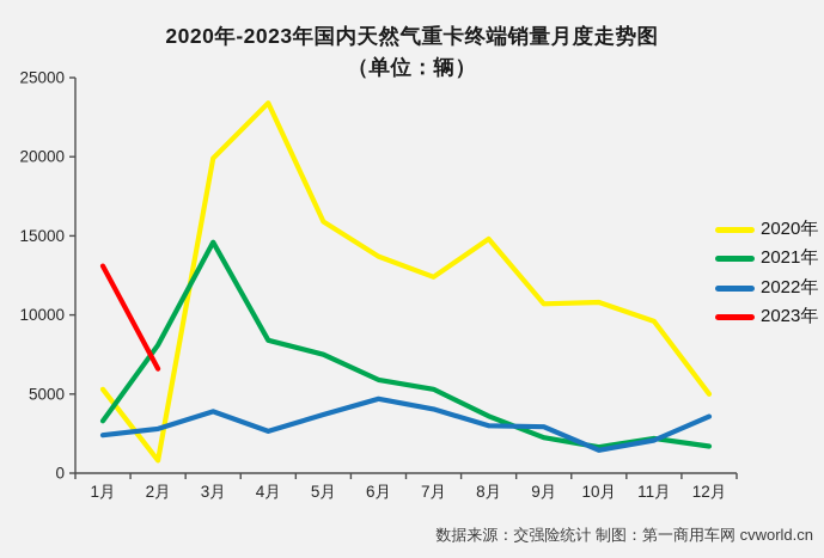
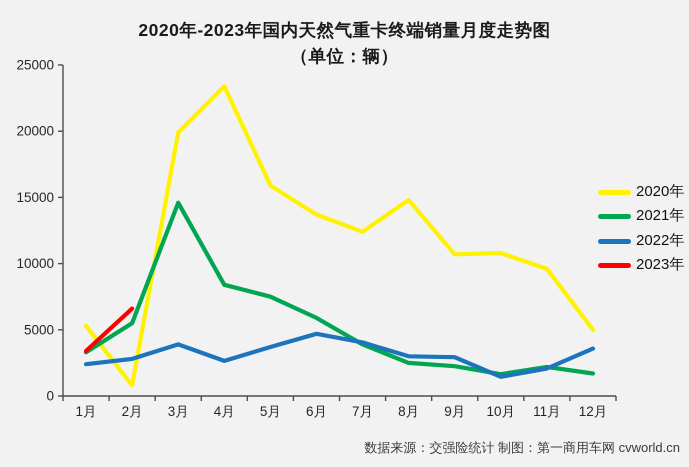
2023年/1月: 13100 -> 3400
2021年/2月: 8100 -> 5500
2021年/7月: 5300 -> 3900
2021年/8月: 3600 -> 2500
